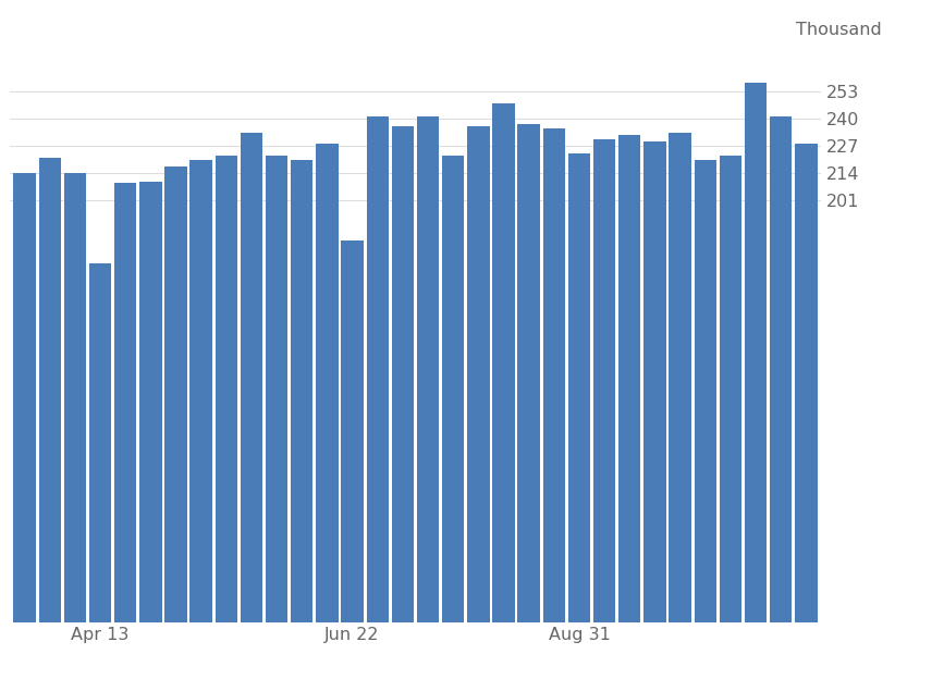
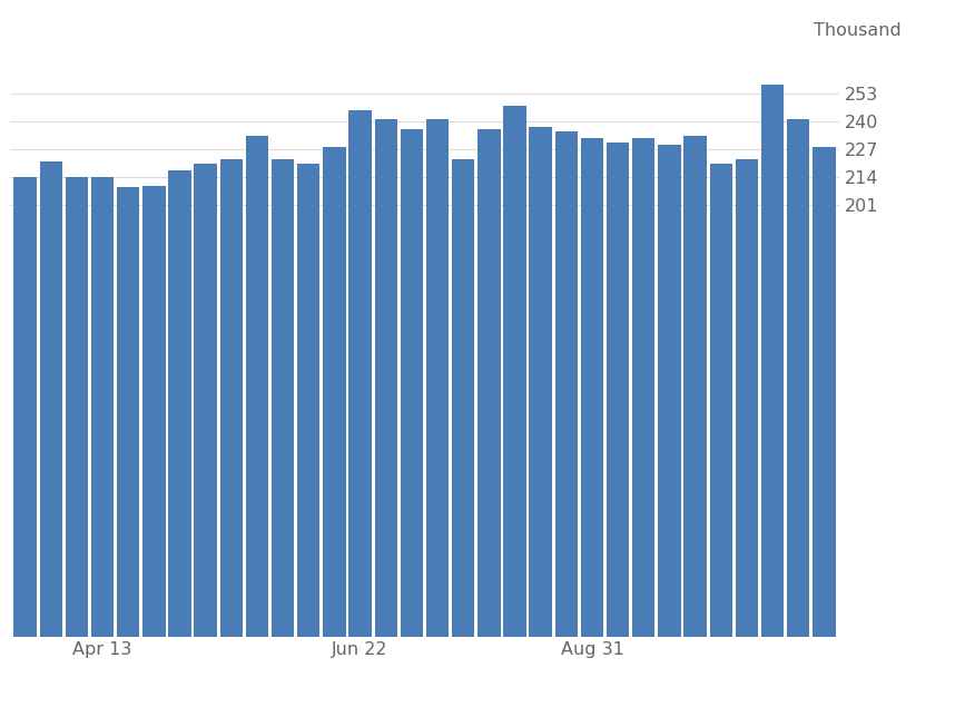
Apr 13: 171 -> 214
Jun 22: 182 -> 245
Aug 31: 223 -> 232
